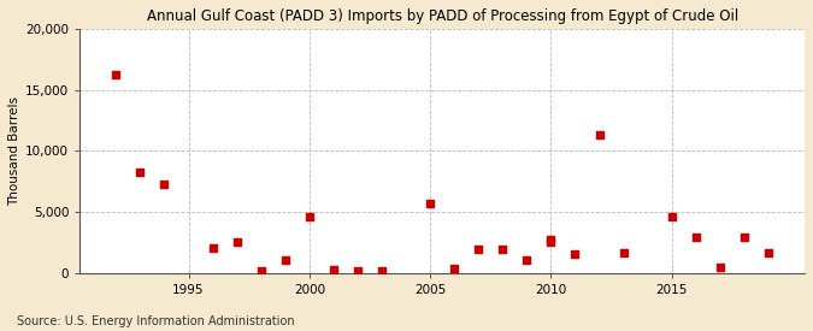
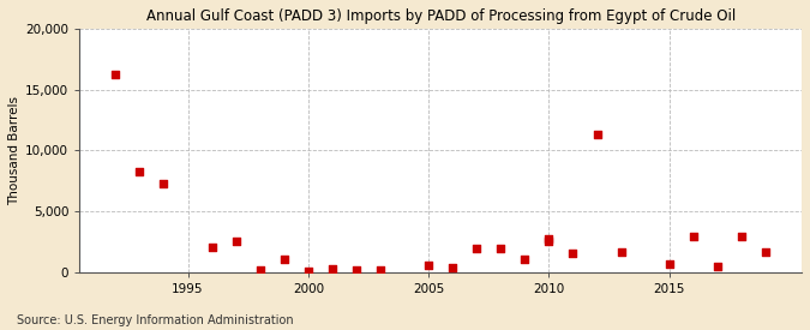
2000: 4,600 -> 200
2005: 5,700 -> 600
2015: 4,600 -> 700
